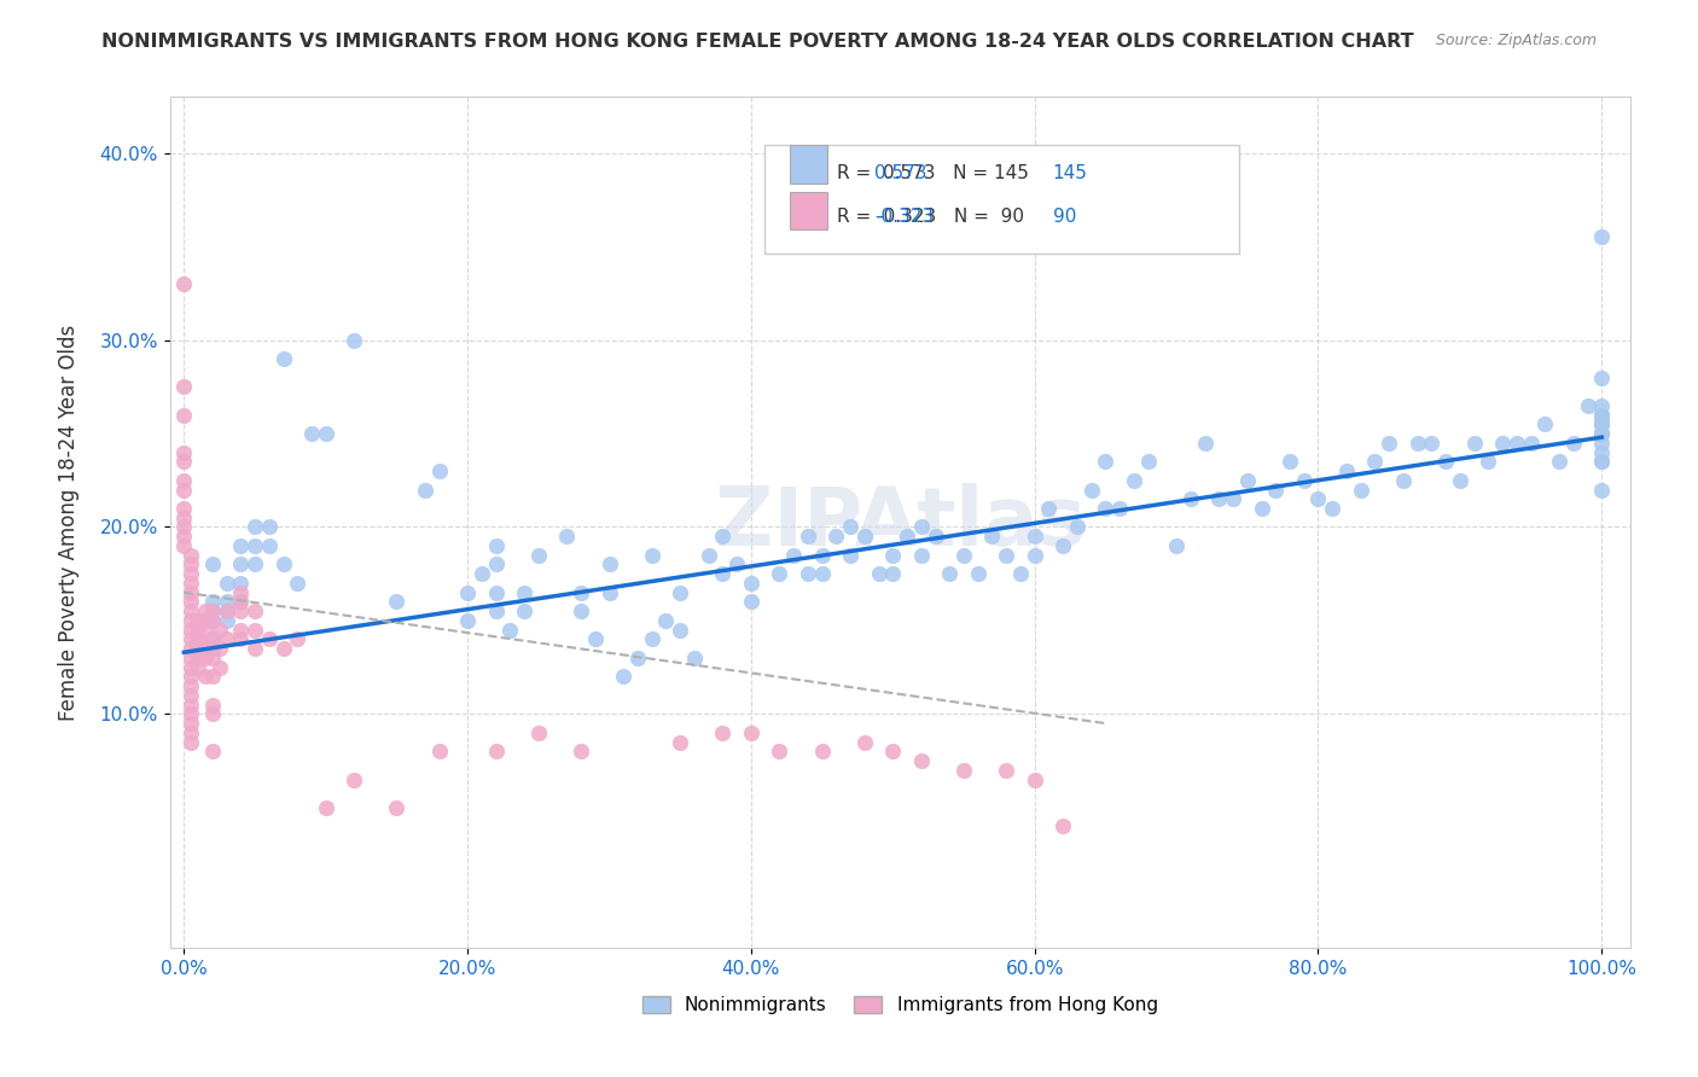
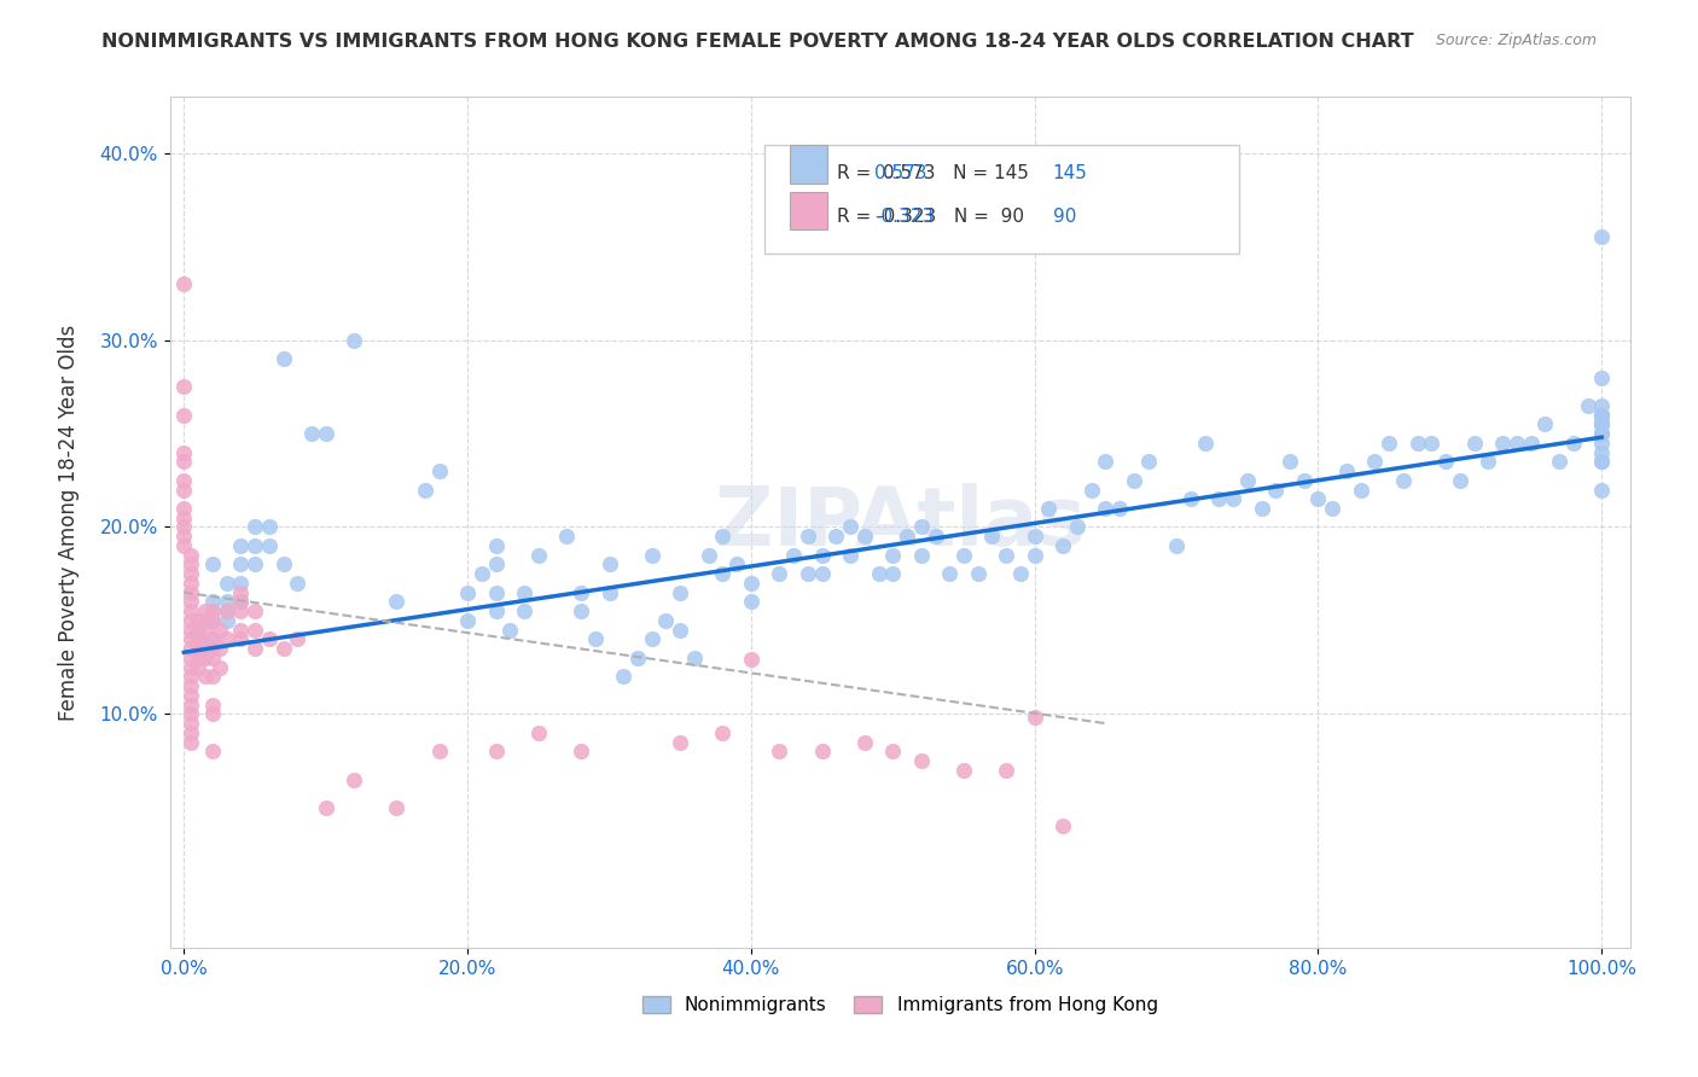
Immigrants from Hong Kong/40.0%: 9.0% -> 12.9%
Immigrants from Hong Kong/60.0%: 6.5% -> 9.8%
